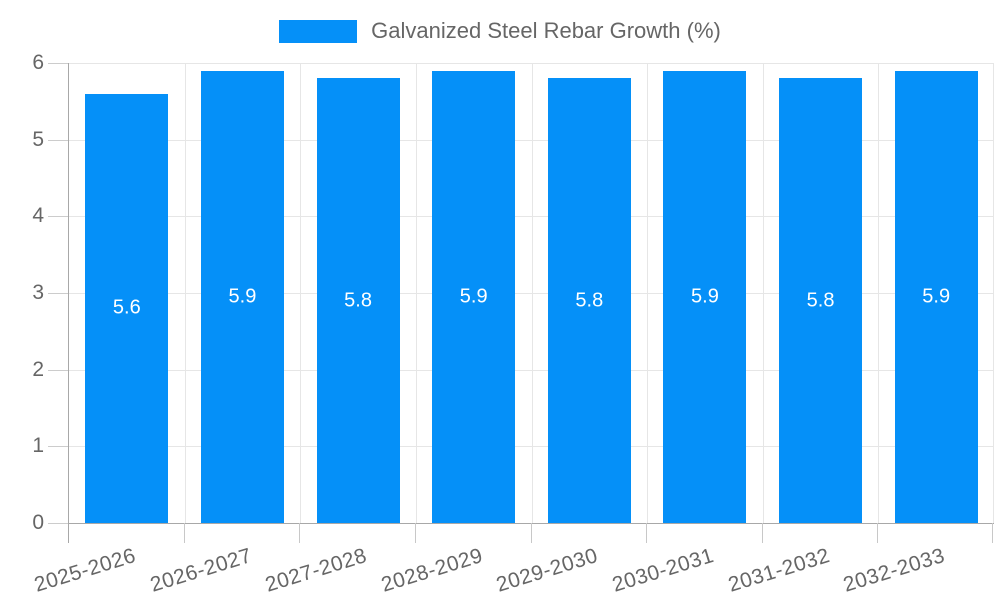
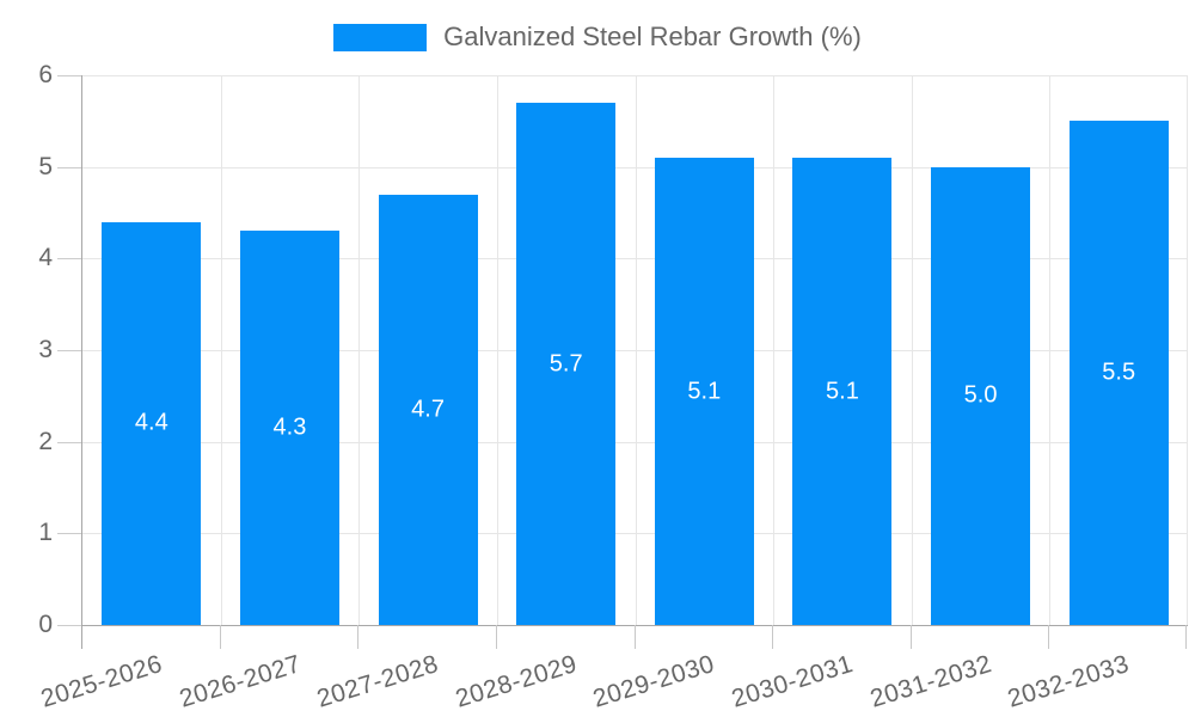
2025-2026: 5.6 -> 4.4
2026-2027: 5.9 -> 4.3
2027-2028: 5.8 -> 4.7
2028-2029: 5.9 -> 5.7
2029-2030: 5.8 -> 5.1
2030-2031: 5.9 -> 5.1
2031-2032: 5.8 -> 5.0
2032-2033: 5.9 -> 5.5
